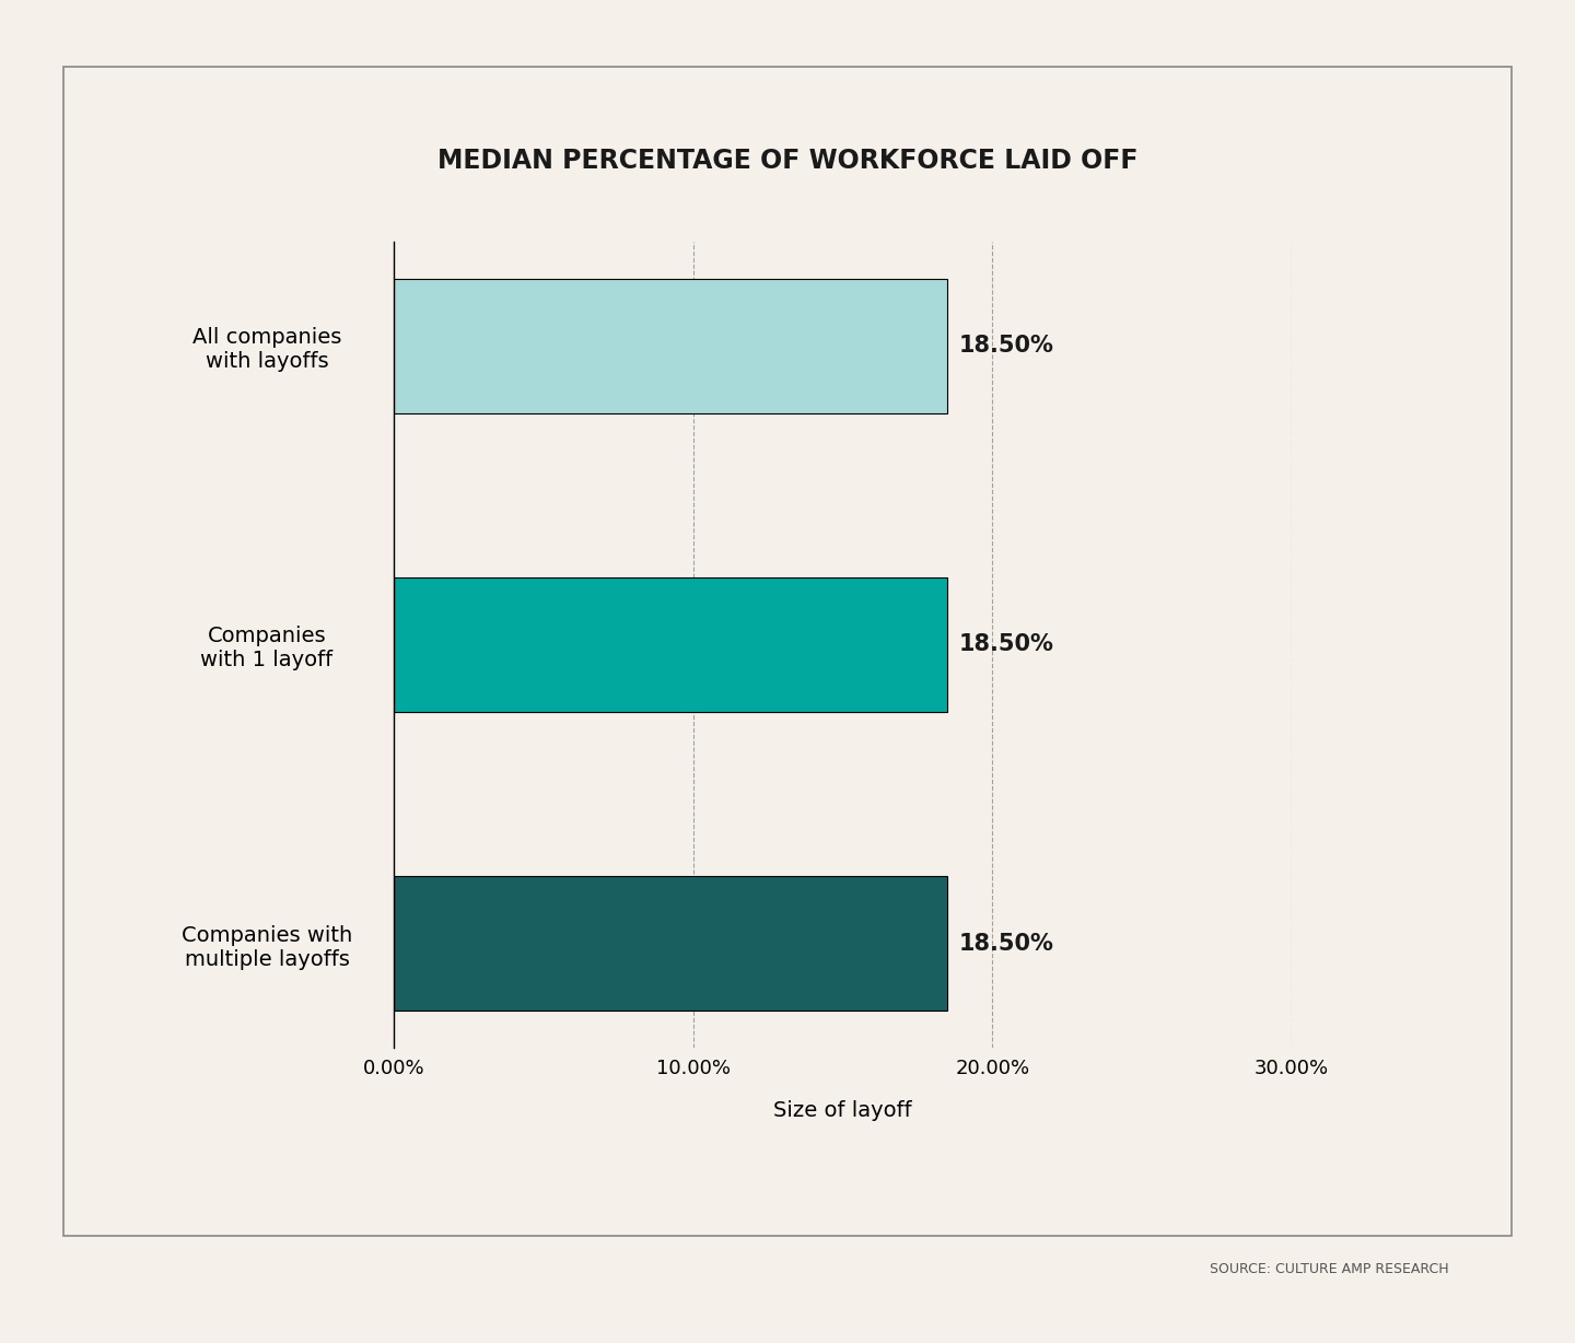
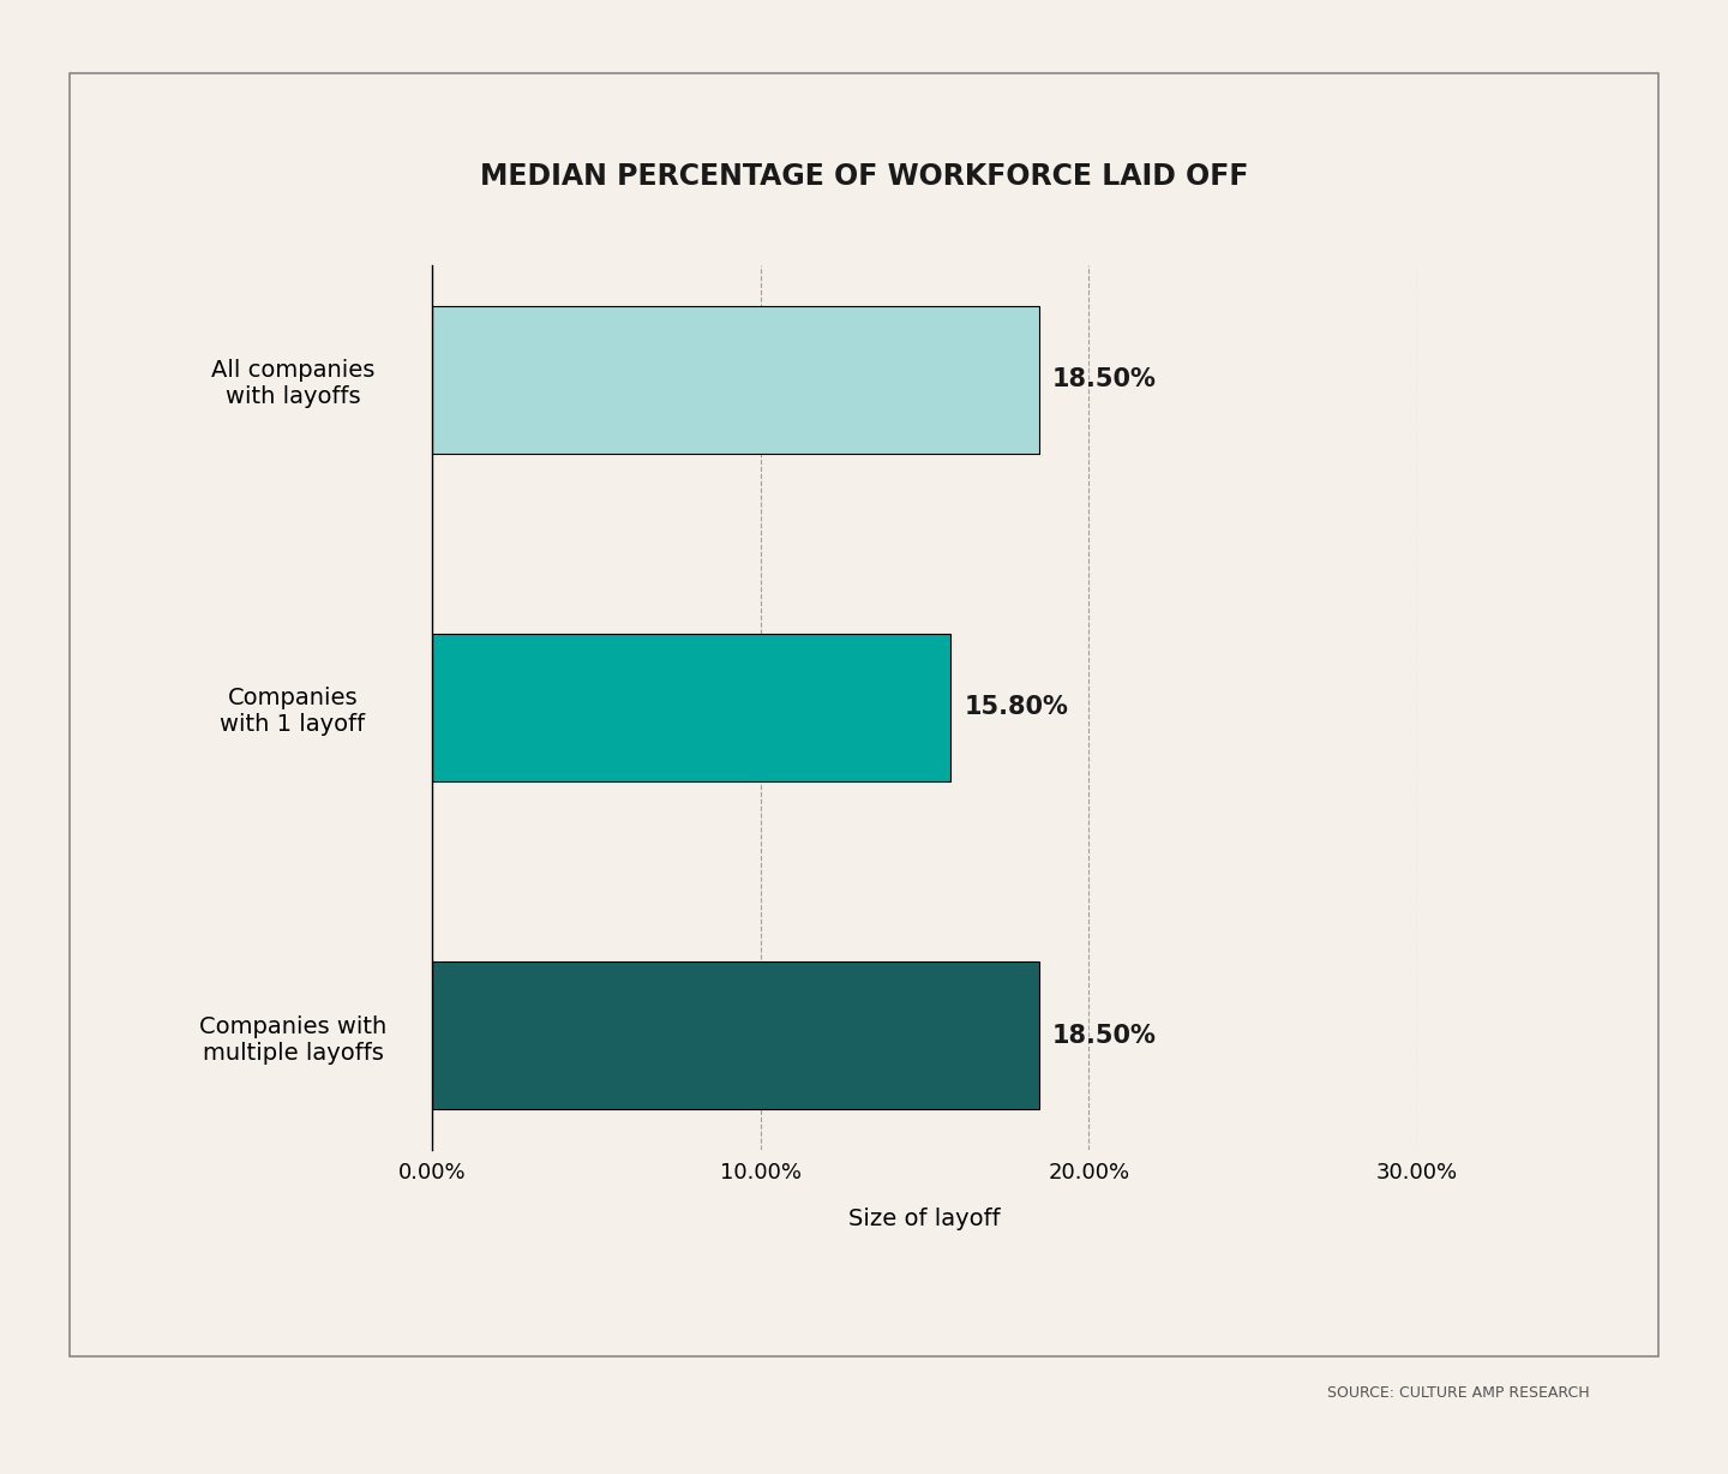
Companies with 1 layoff: 18.50% -> 15.80%
